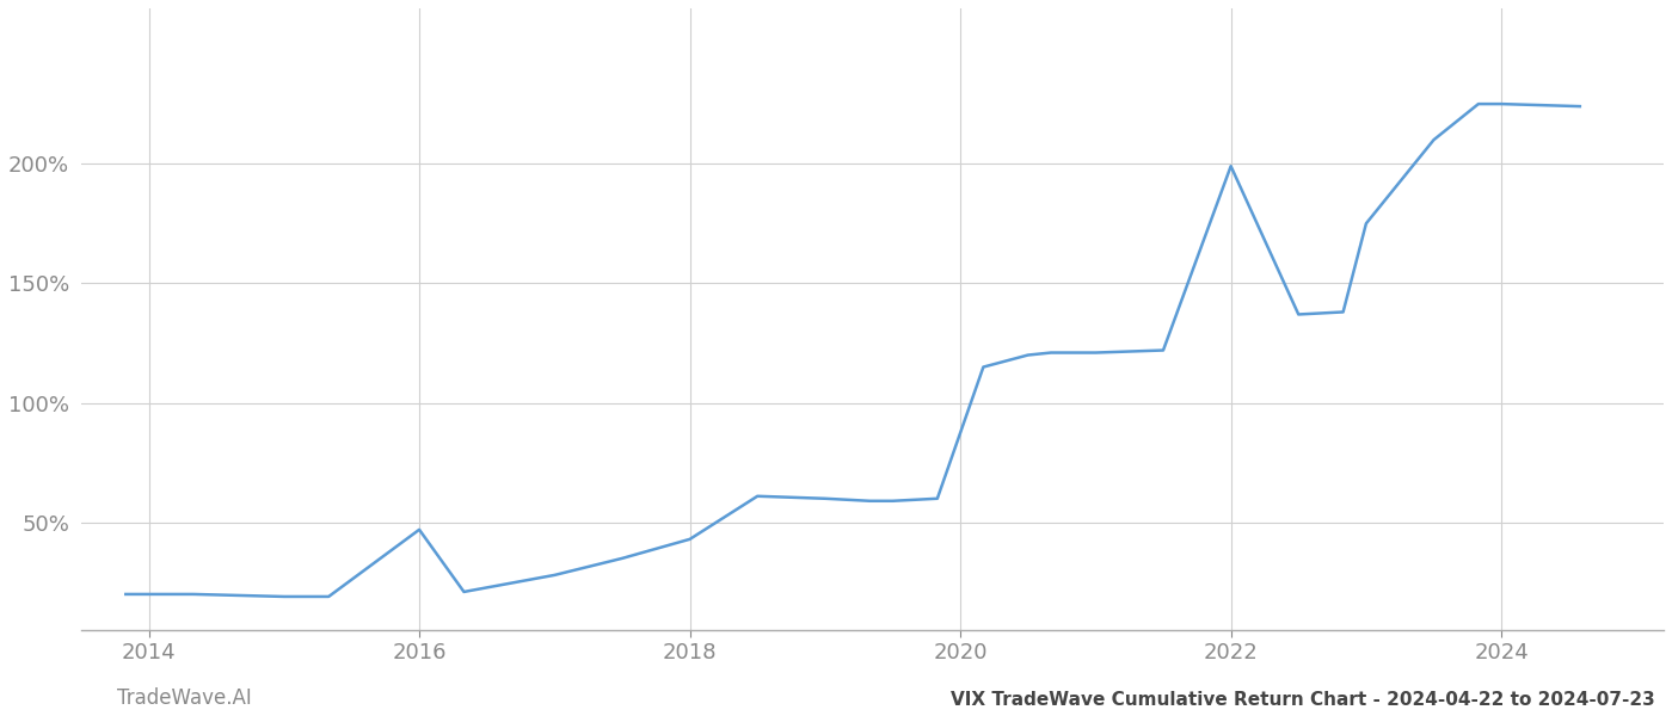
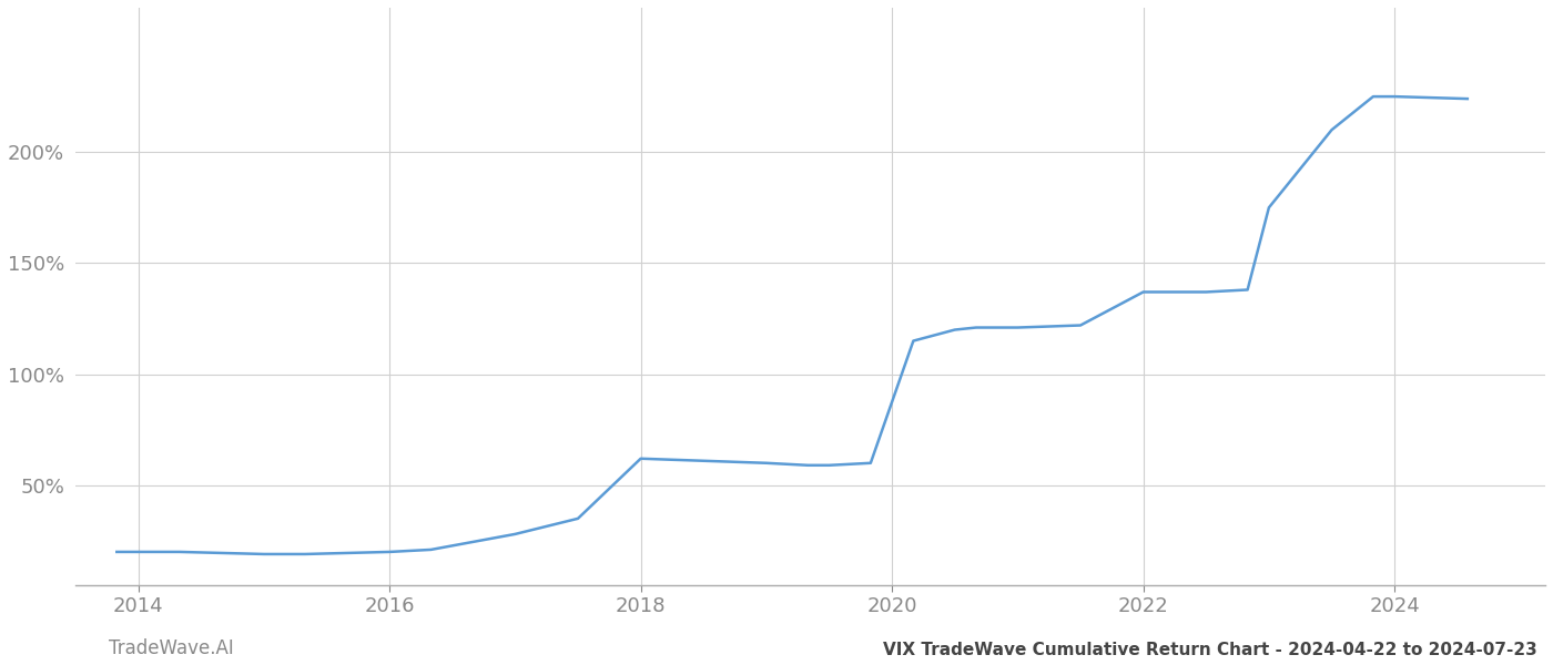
2016: 47% -> 20%
2018: 43% -> 62%
2022: 199% -> 137%
